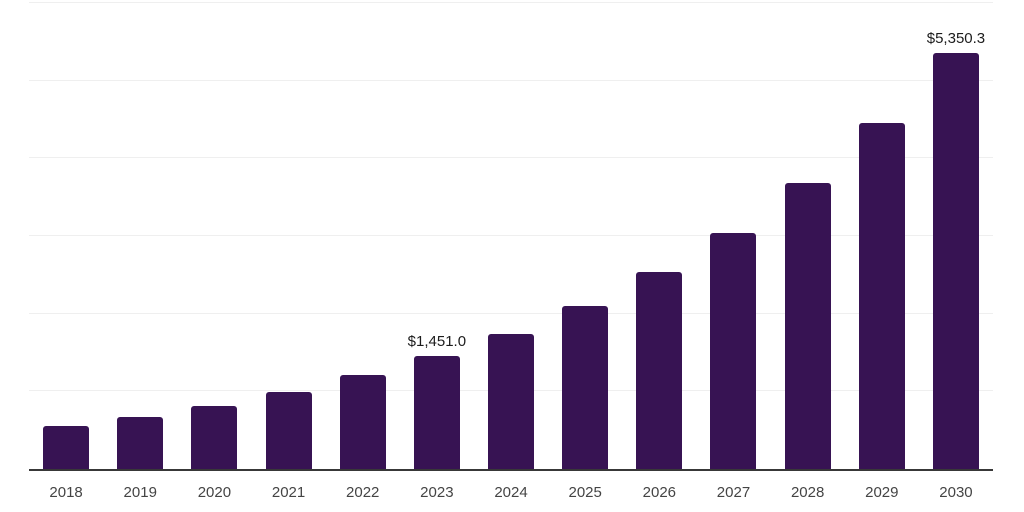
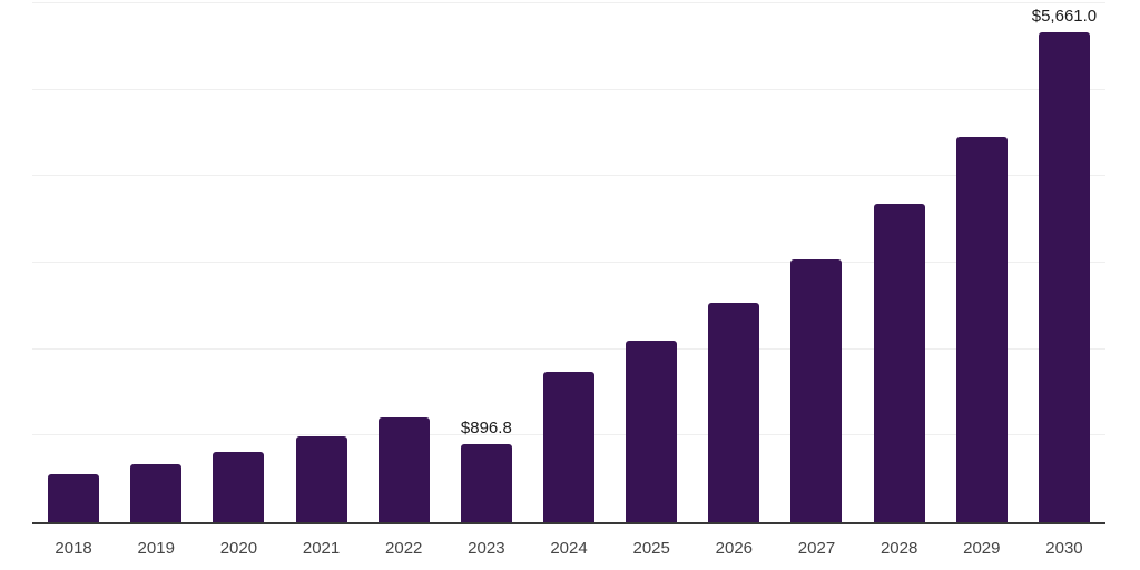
2023: $1,451.0 -> $896.8
2030: $5,350.3 -> $5,661.0
